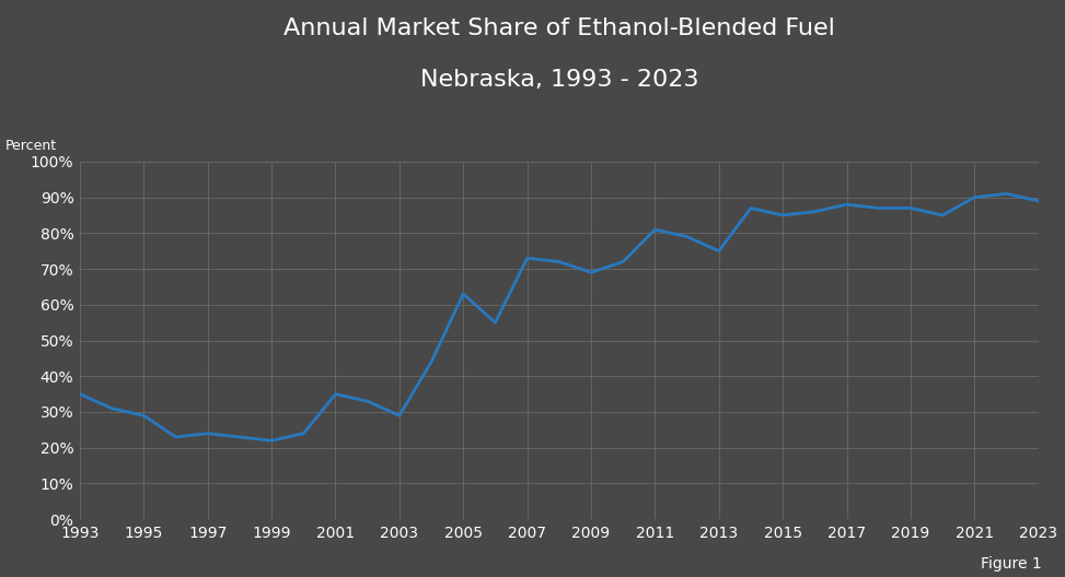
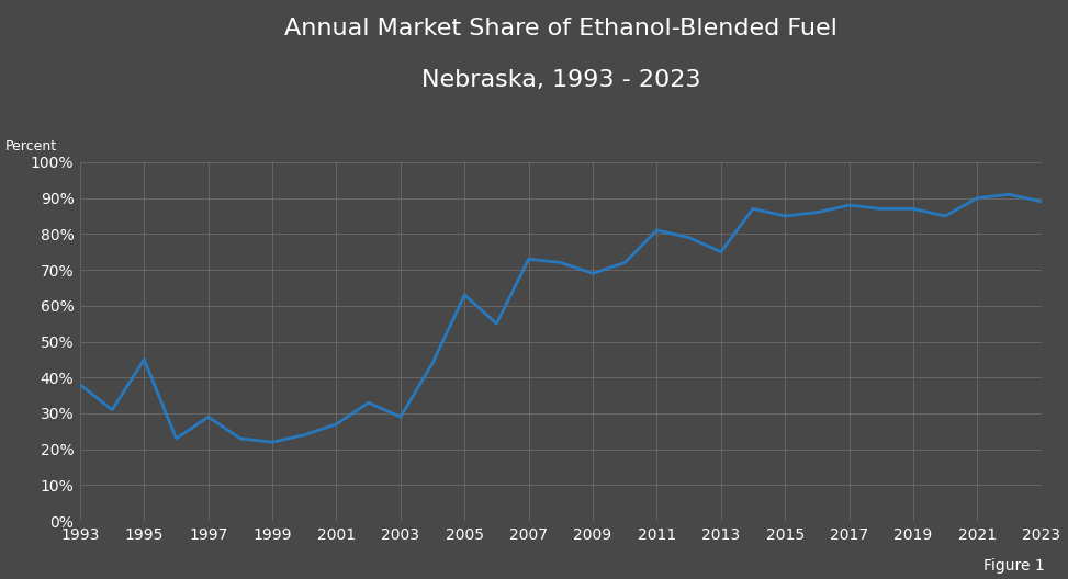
1993: 35% -> 38%
1995: 29% -> 45%
1997: 24% -> 29%
2001: 35% -> 27%
